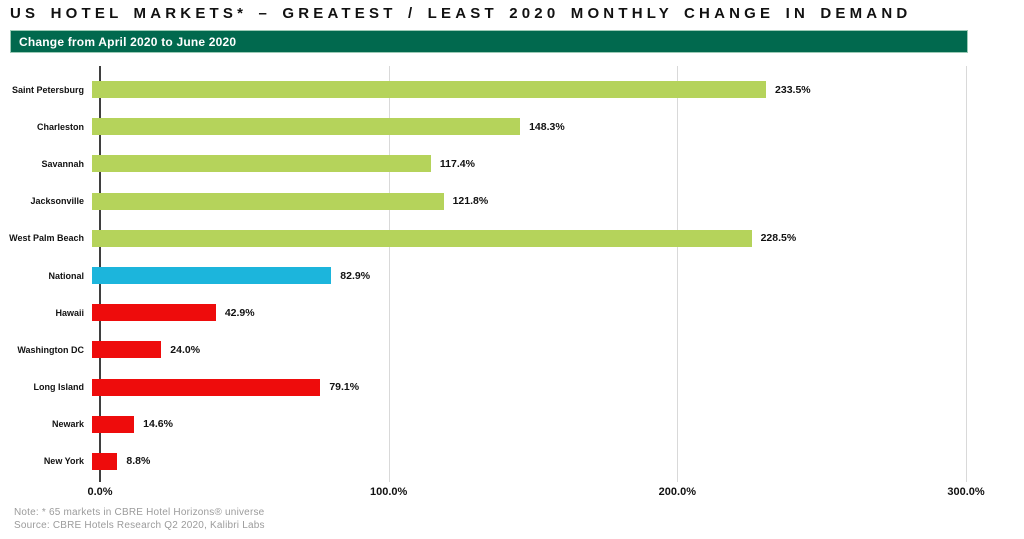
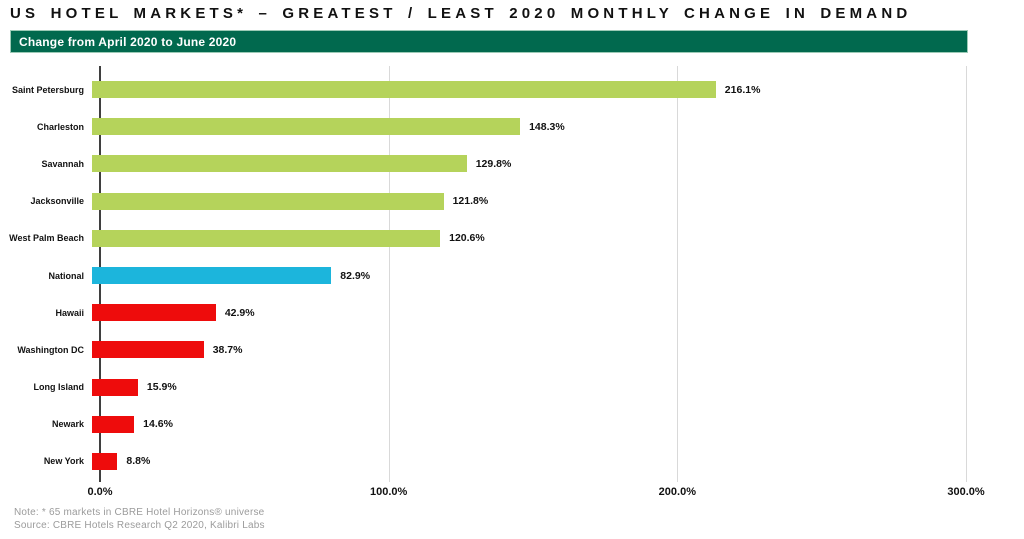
Saint Petersburg: 233.5% -> 216.1%
Savannah: 117.4% -> 129.8%
West Palm Beach: 228.5% -> 120.6%
Washington DC: 24.0% -> 38.7%
Long Island: 79.1% -> 15.9%
